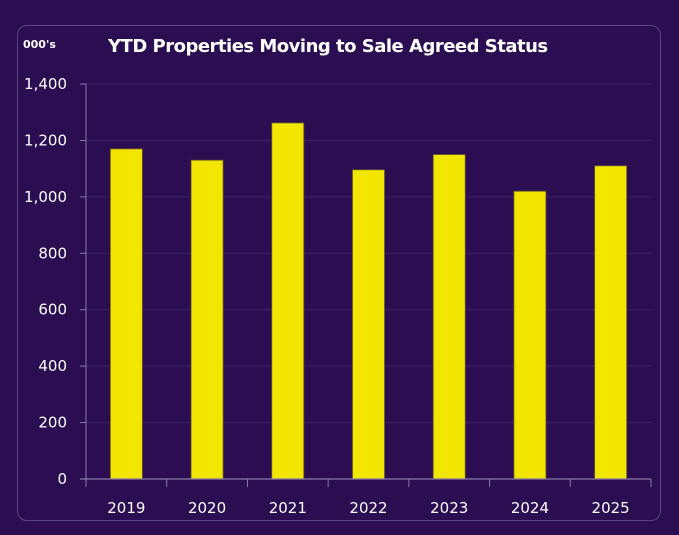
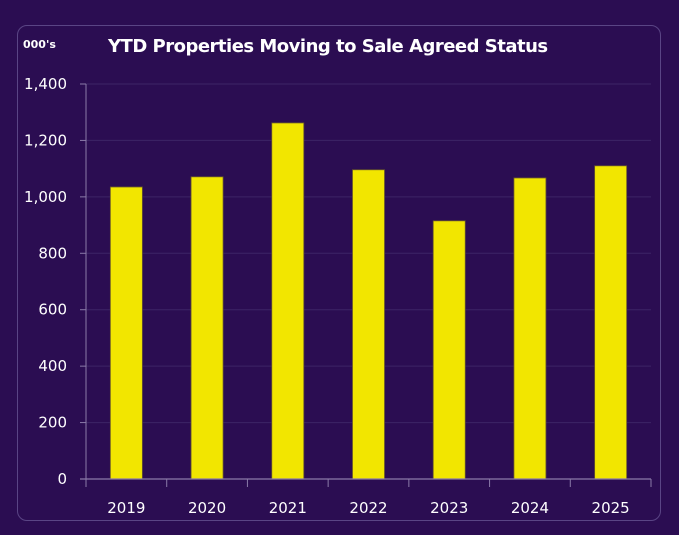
2019: 1170 -> 1040
2020: 1130 -> 1070
2023: 1150 -> 920
2024: 1020 -> 1070
